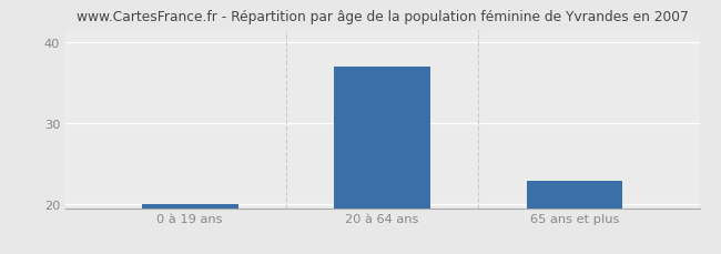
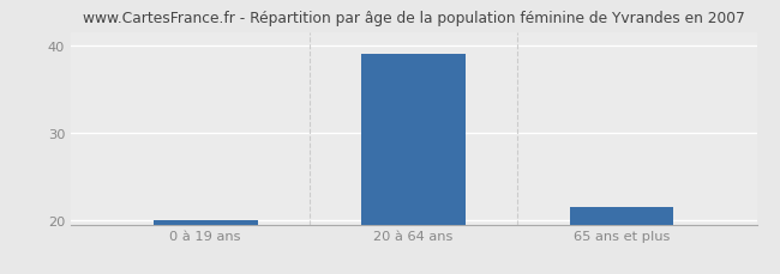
20 à 64 ans: 37.0 -> 39.0
65 ans et plus: 22.8 -> 21.5
